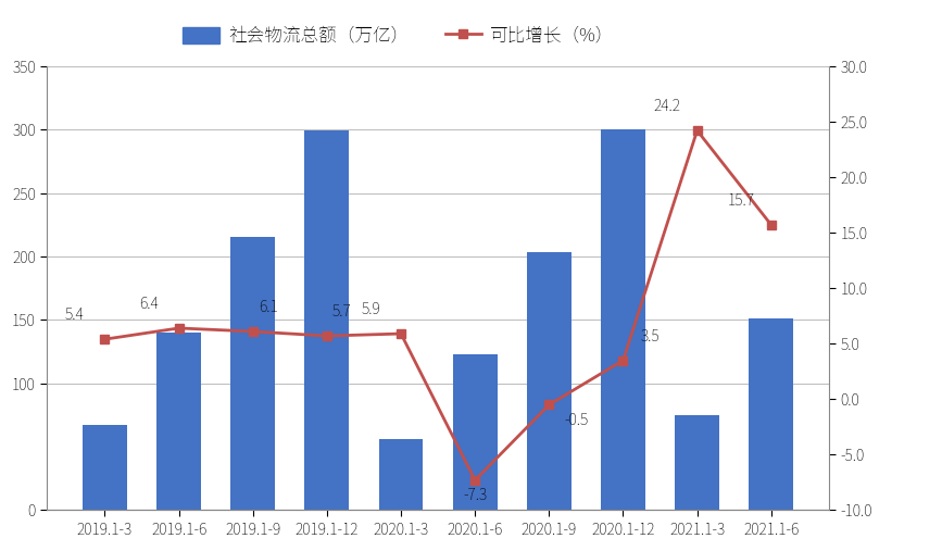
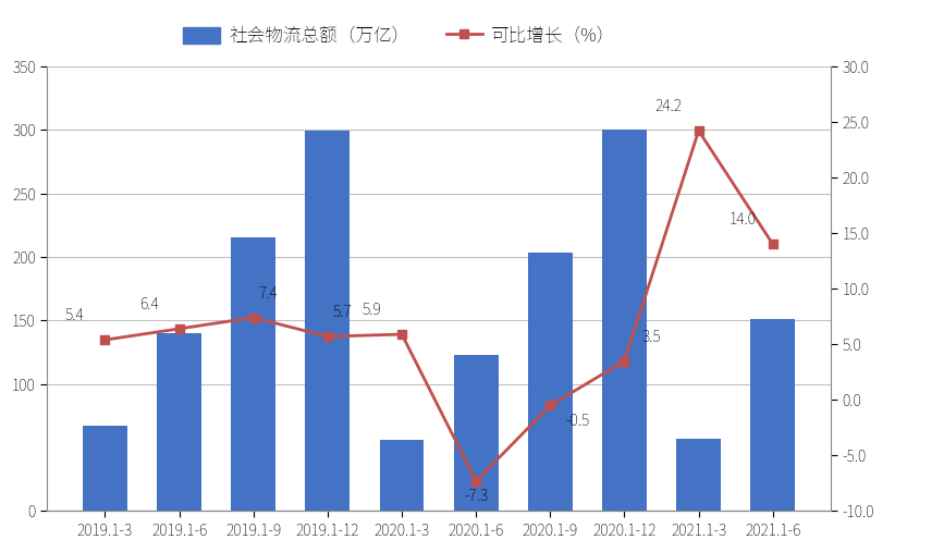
可比增长（%）/2019.1-9: 6.1 -> 7.4
社会物流总额（万亿）/2021.1-3: 75 -> 57
可比增长（%）/2021.1-6: 15.7 -> 14.0
